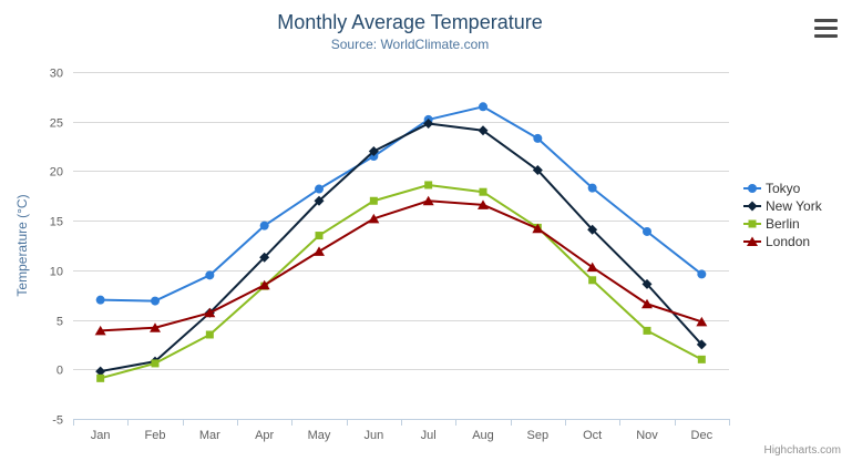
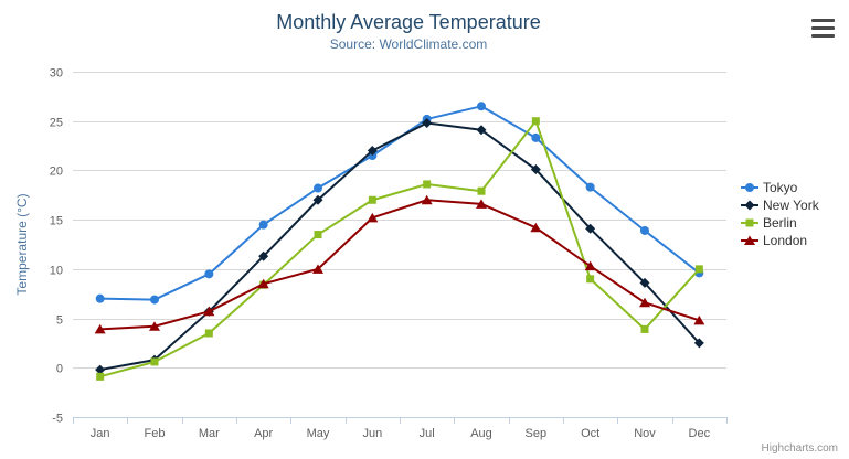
London/May: 12 -> 10
Berlin/Sep: 14 -> 25
Berlin/Dec: 1 -> 10
